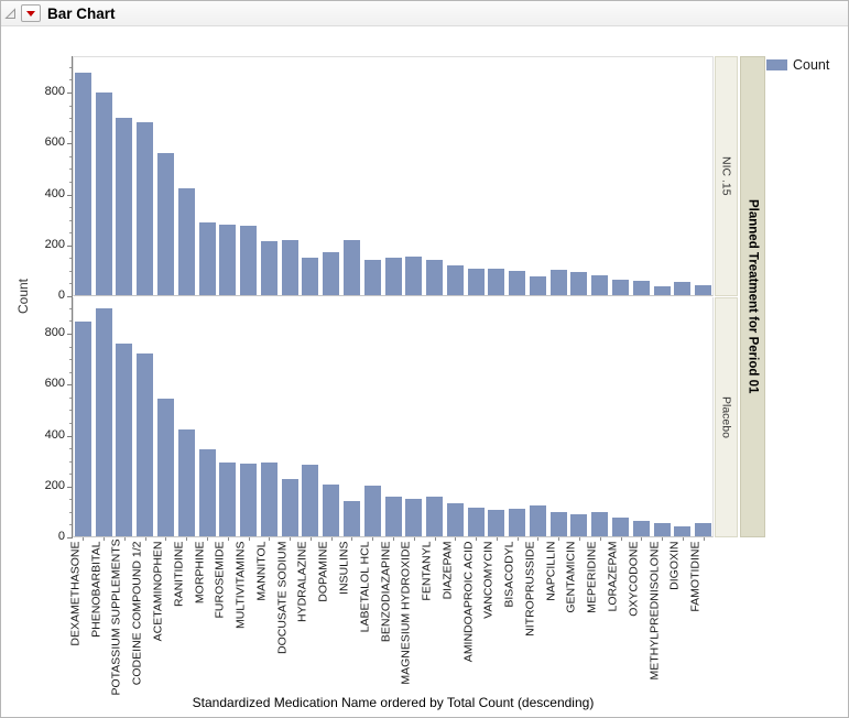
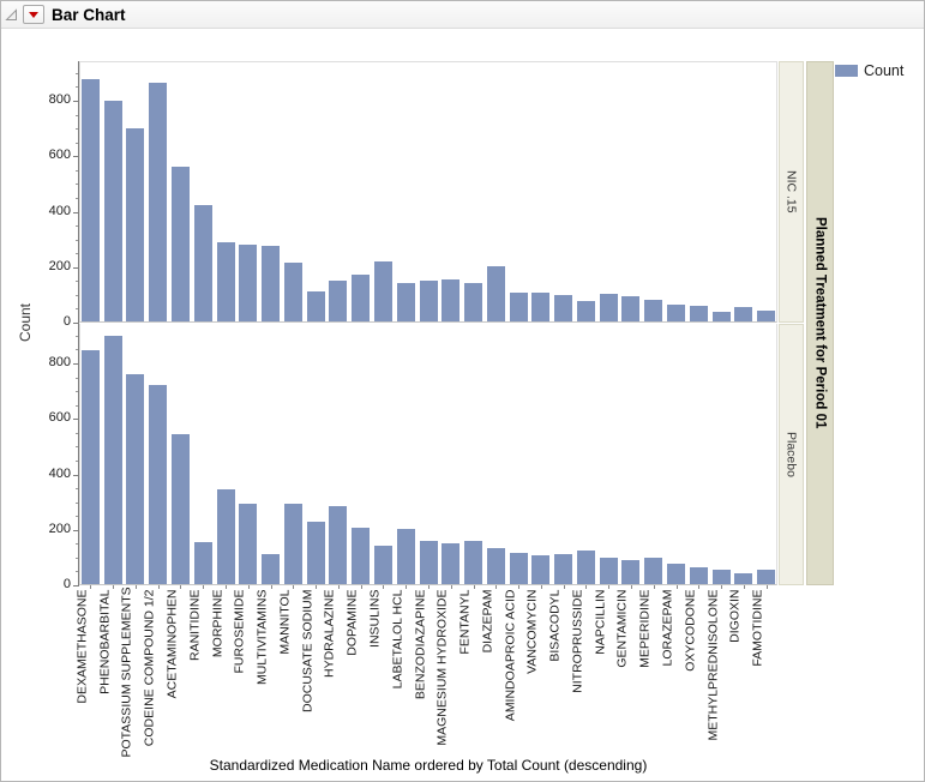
NIC .15/CODEINE COMPOUND 1/2: 680 -> 860
Placebo/RANITIDINE: 420 -> 150
Placebo/MULTIVITAMINS: 280 -> 110
NIC .15/DOCUSATE SODIUM: 220 -> 110
NIC .15/DIAZEPAM: 120 -> 200
